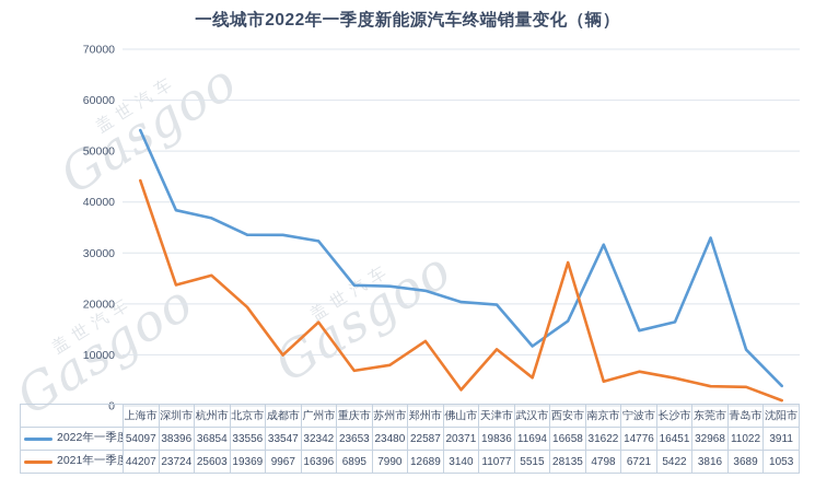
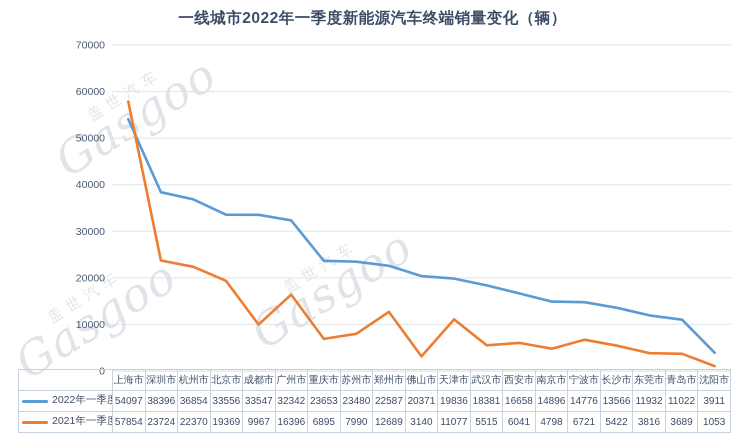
2021年一季度/上海市: 44207 -> 57854
2021年一季度/杭州市: 25603 -> 22370
2022年一季度/武汉市: 11694 -> 18381
2021年一季度/西安市: 28135 -> 6041
2022年一季度/南京市: 31622 -> 14896
2022年一季度/长沙市: 16451 -> 13566
2022年一季度/东莞市: 32968 -> 11932
